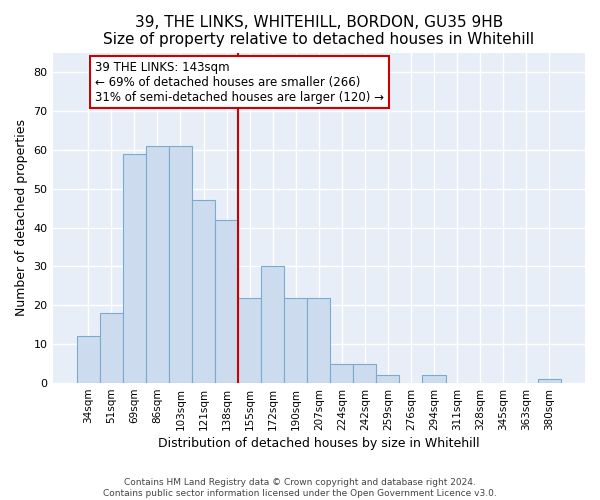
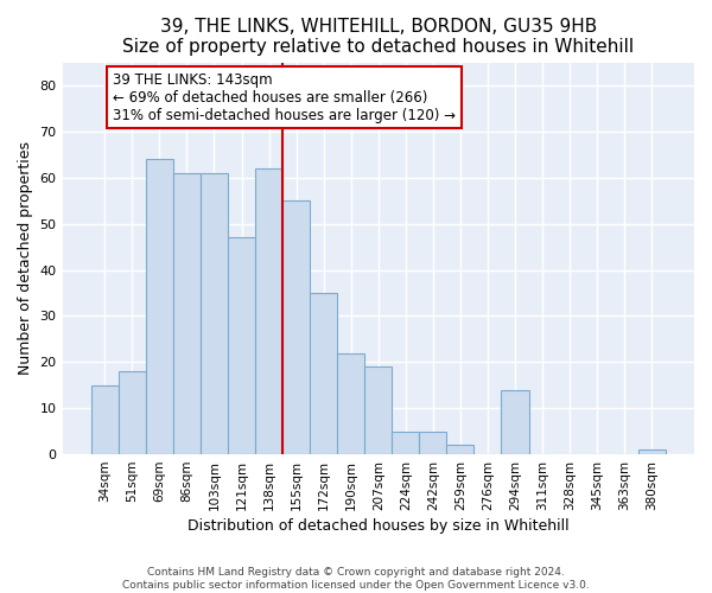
34sqm: 12 -> 15
69sqm: 59 -> 64
138sqm: 42 -> 62
155sqm: 22 -> 55
172sqm: 30 -> 35
207sqm: 22 -> 19
294sqm: 2 -> 14
